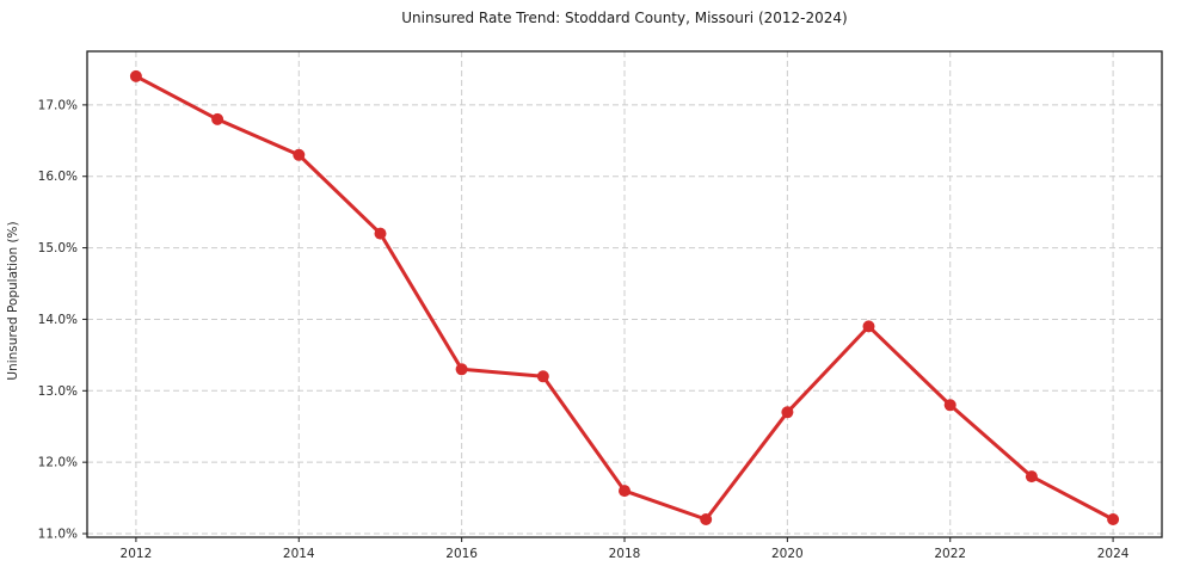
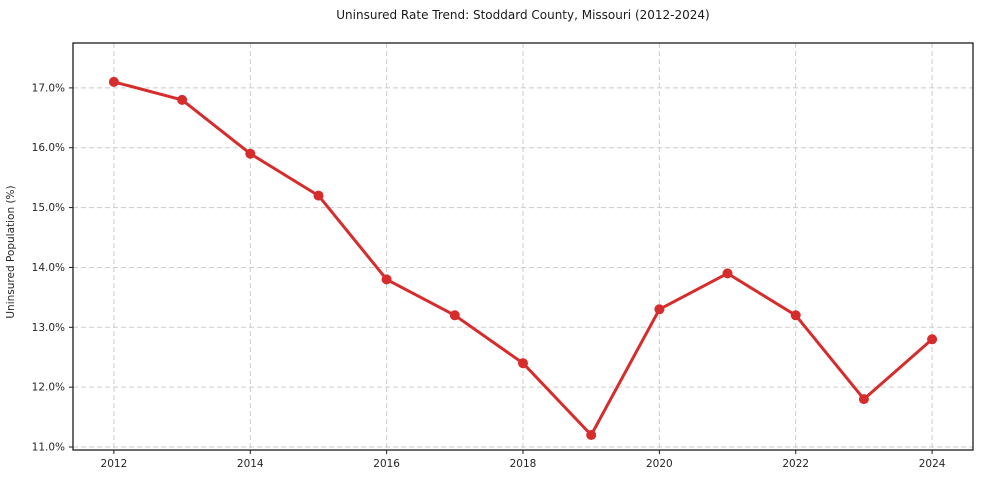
2012: 17.4% -> 17.1%
2014: 16.3% -> 15.9%
2016: 13.3% -> 13.8%
2018: 11.6% -> 12.4%
2020: 12.7% -> 13.3%
2022: 12.8% -> 13.2%
2024: 11.2% -> 12.8%
